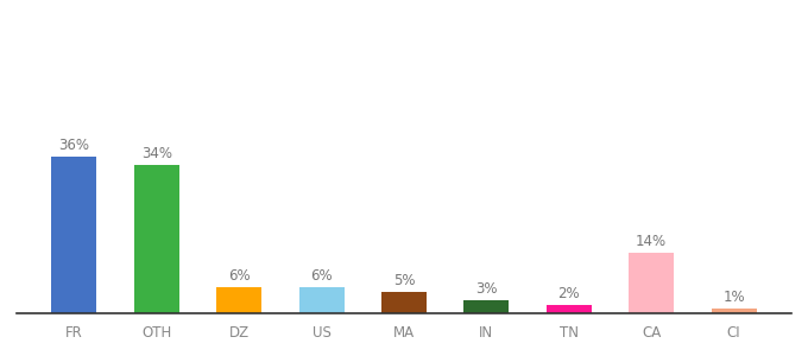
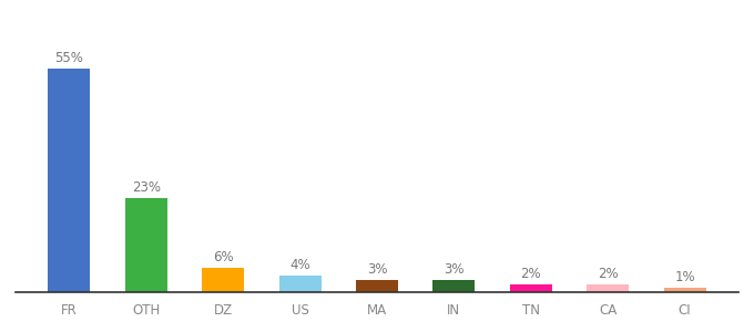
FR: 36% -> 55%
OTH: 34% -> 23%
US: 6% -> 4%
MA: 5% -> 3%
CA: 14% -> 2%
